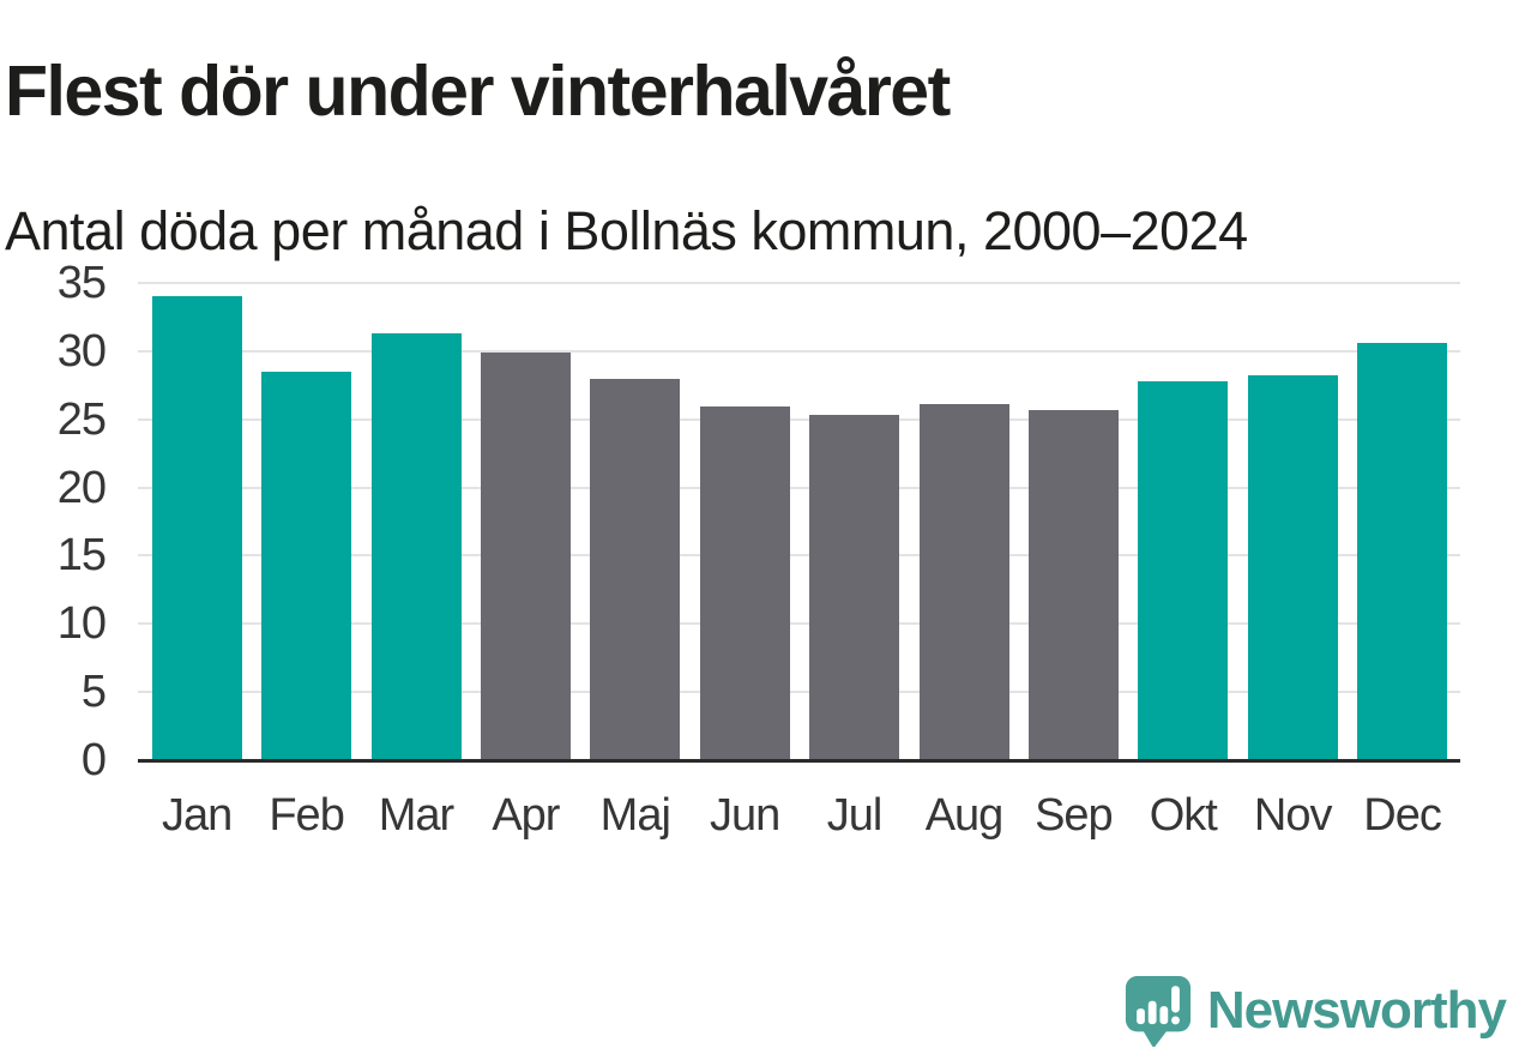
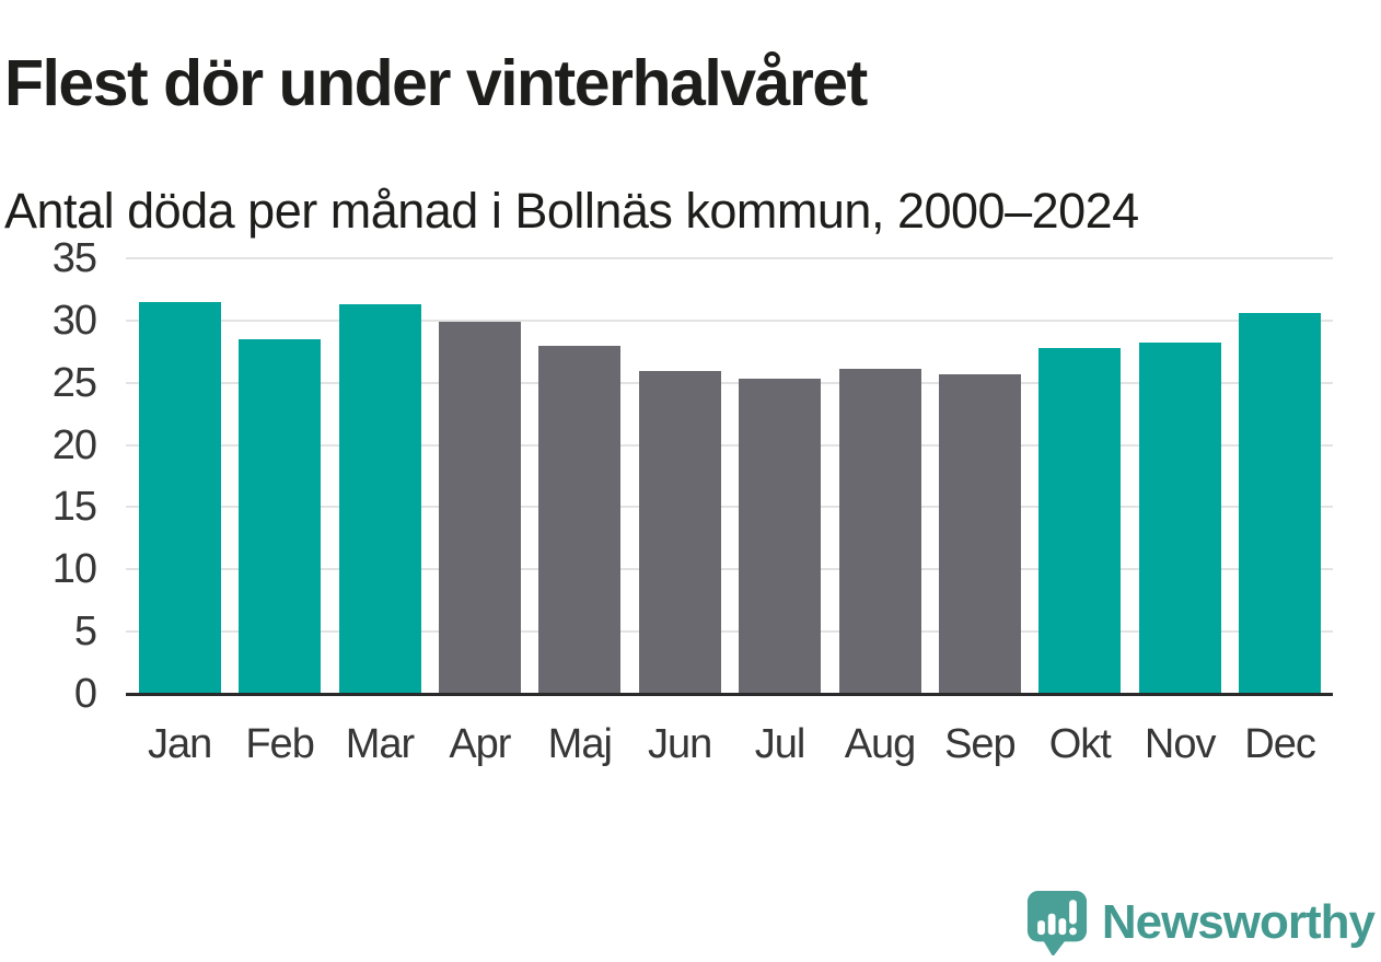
Jan: 34.0 -> 31.5
